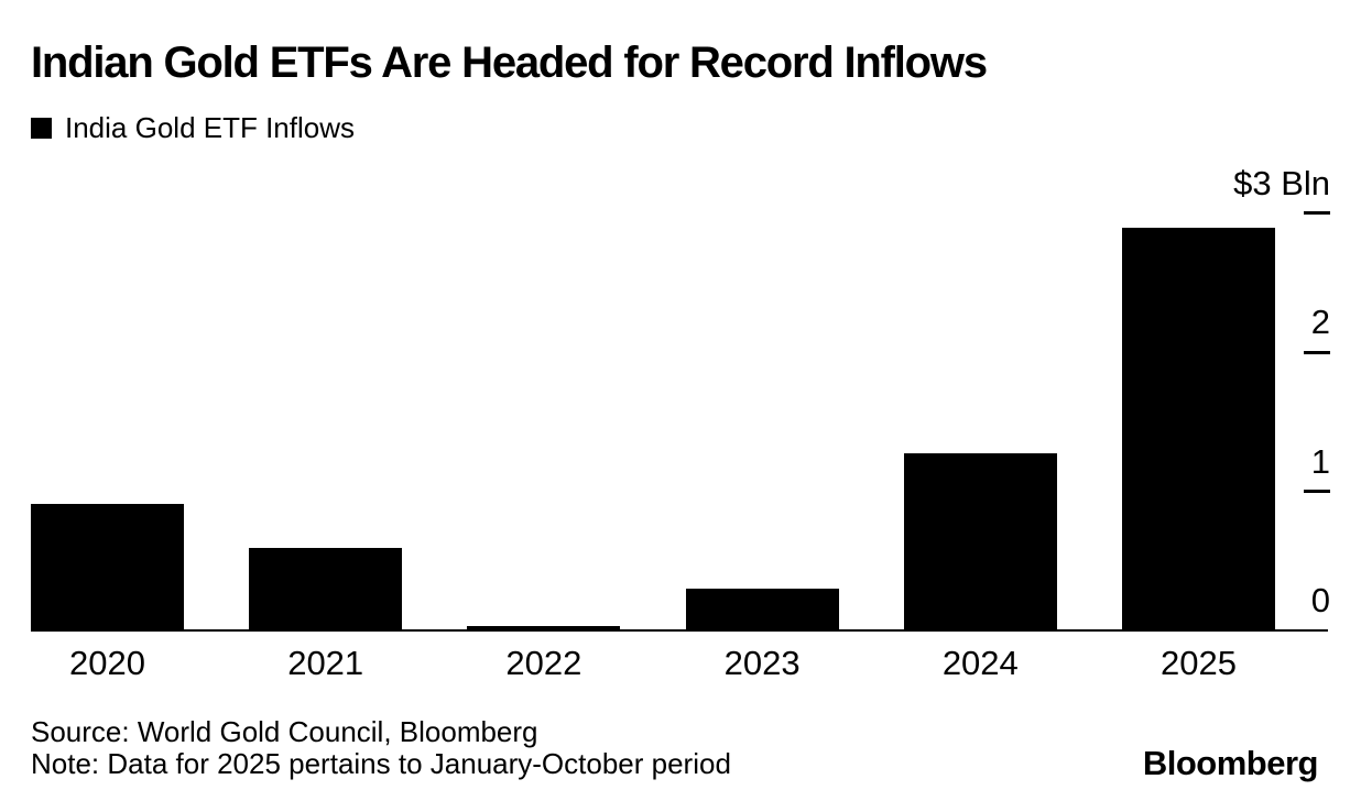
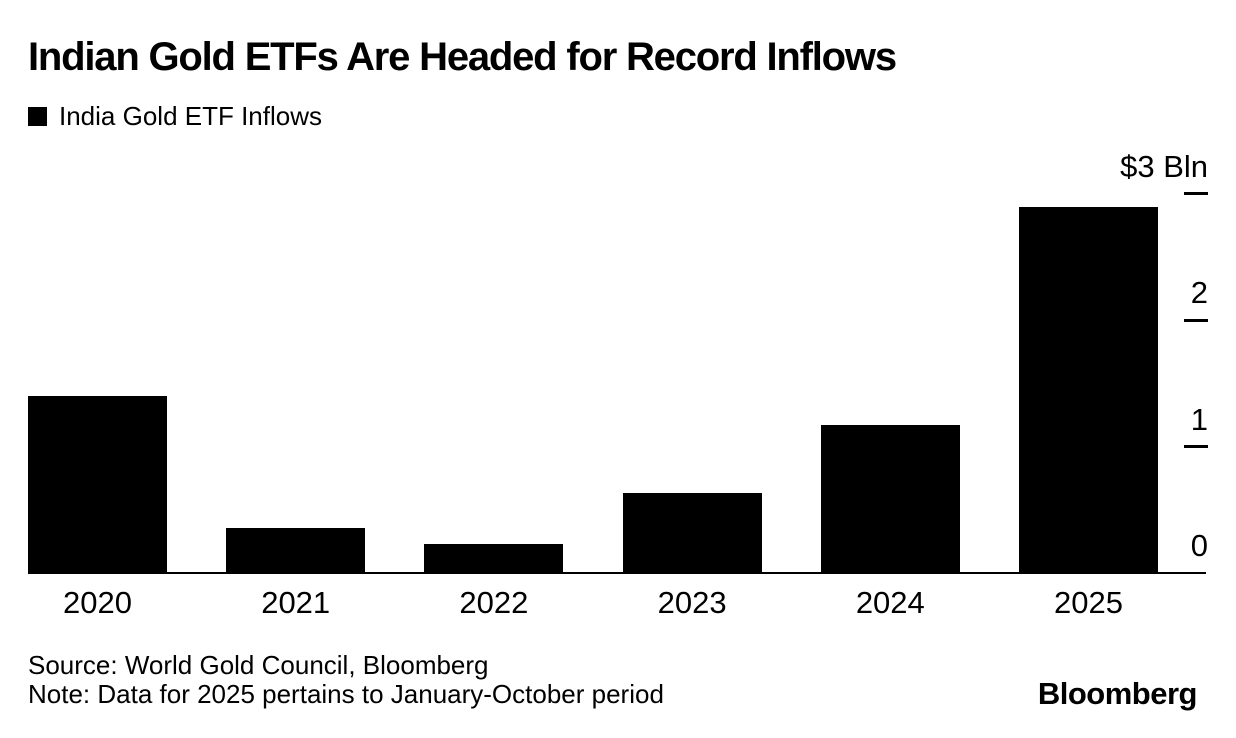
2020: 0.91 -> 1.40
2021: 0.59 -> 0.36
2022: 0.03 -> 0.23
2023: 0.30 -> 0.63
2024: 1.27 -> 1.17
